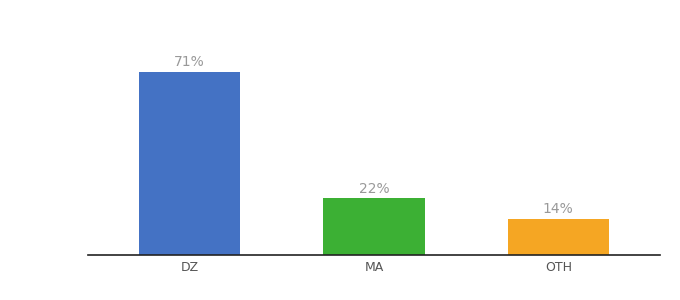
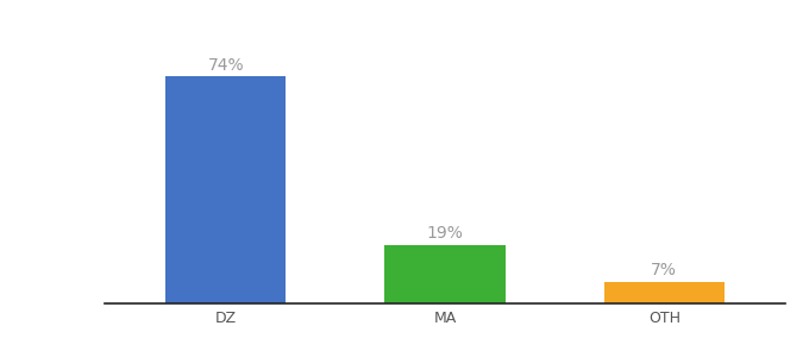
DZ: 71% -> 74%
MA: 22% -> 19%
OTH: 14% -> 7%
